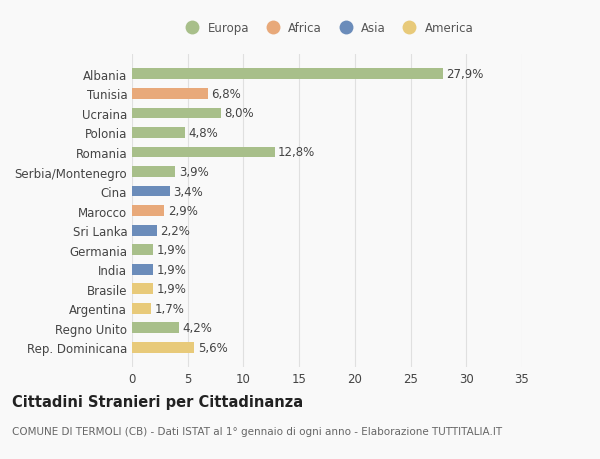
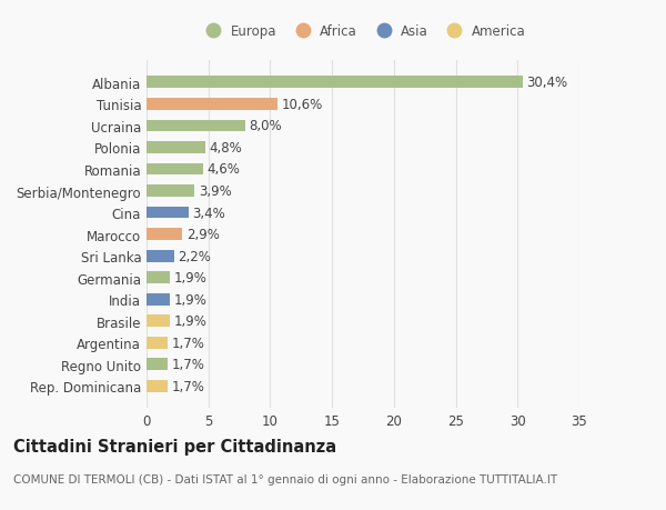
Albania: 27,9% -> 30,4%
Tunisia: 6,8% -> 10,6%
Romania: 12,8% -> 4,6%
Regno Unito: 4,2% -> 1,7%
Rep. Dominicana: 5,6% -> 1,7%
